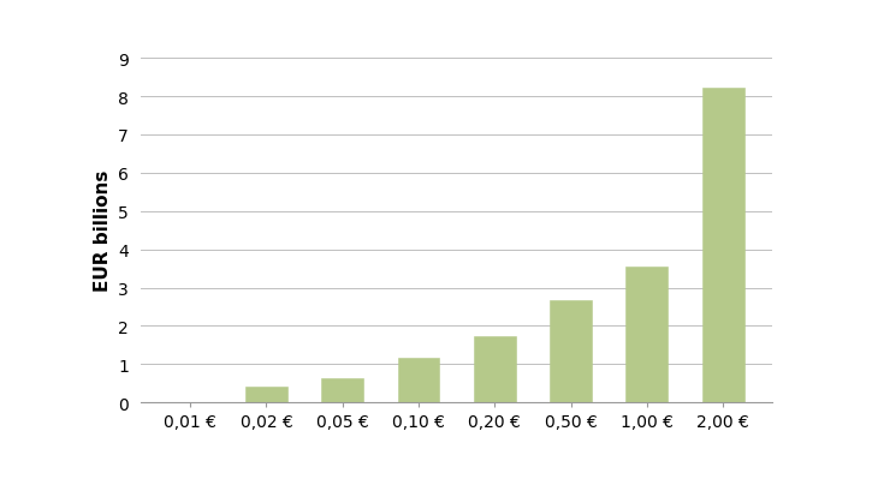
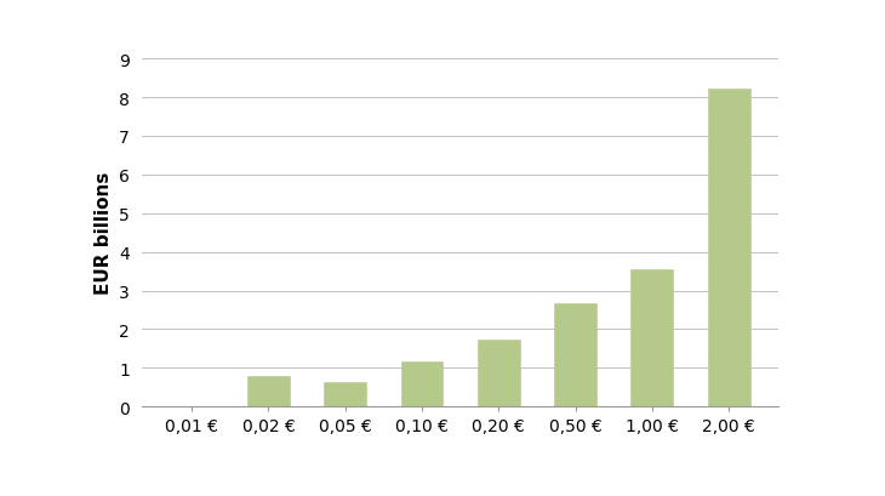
0,02 €: 0.42 -> 0.80
